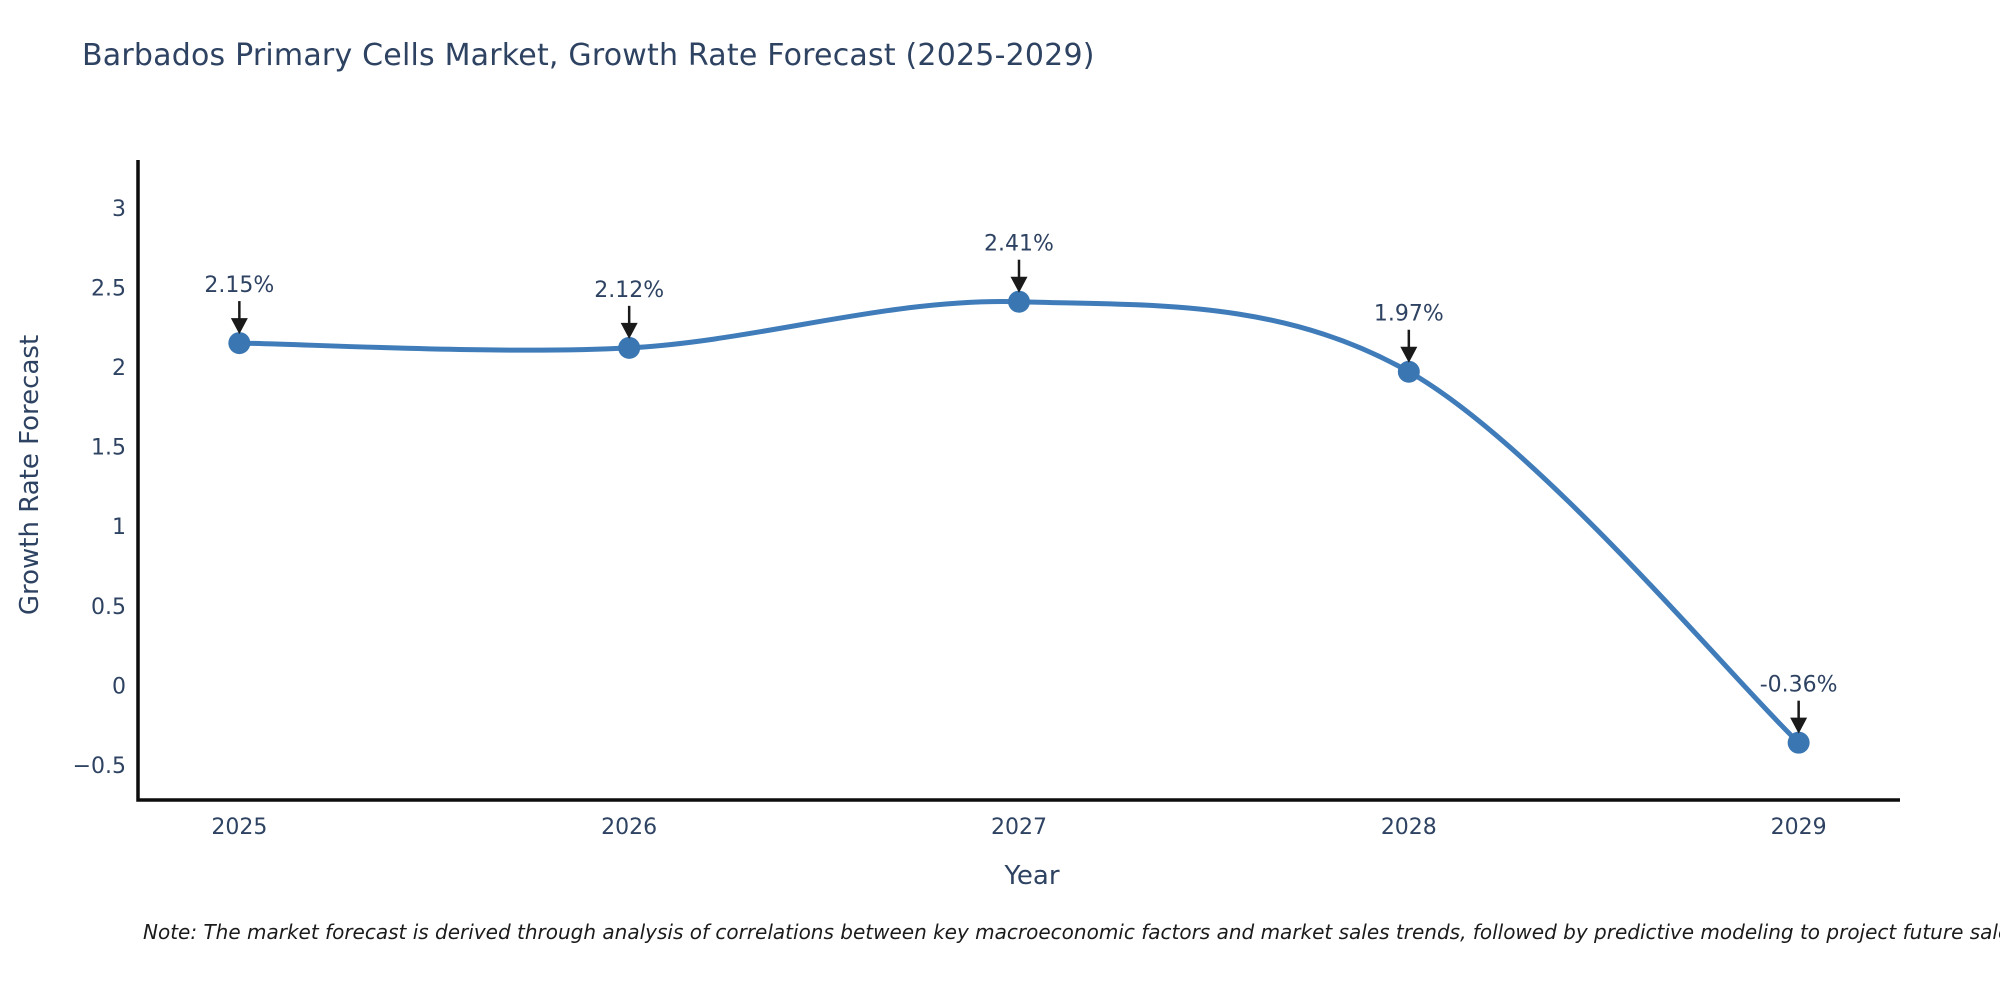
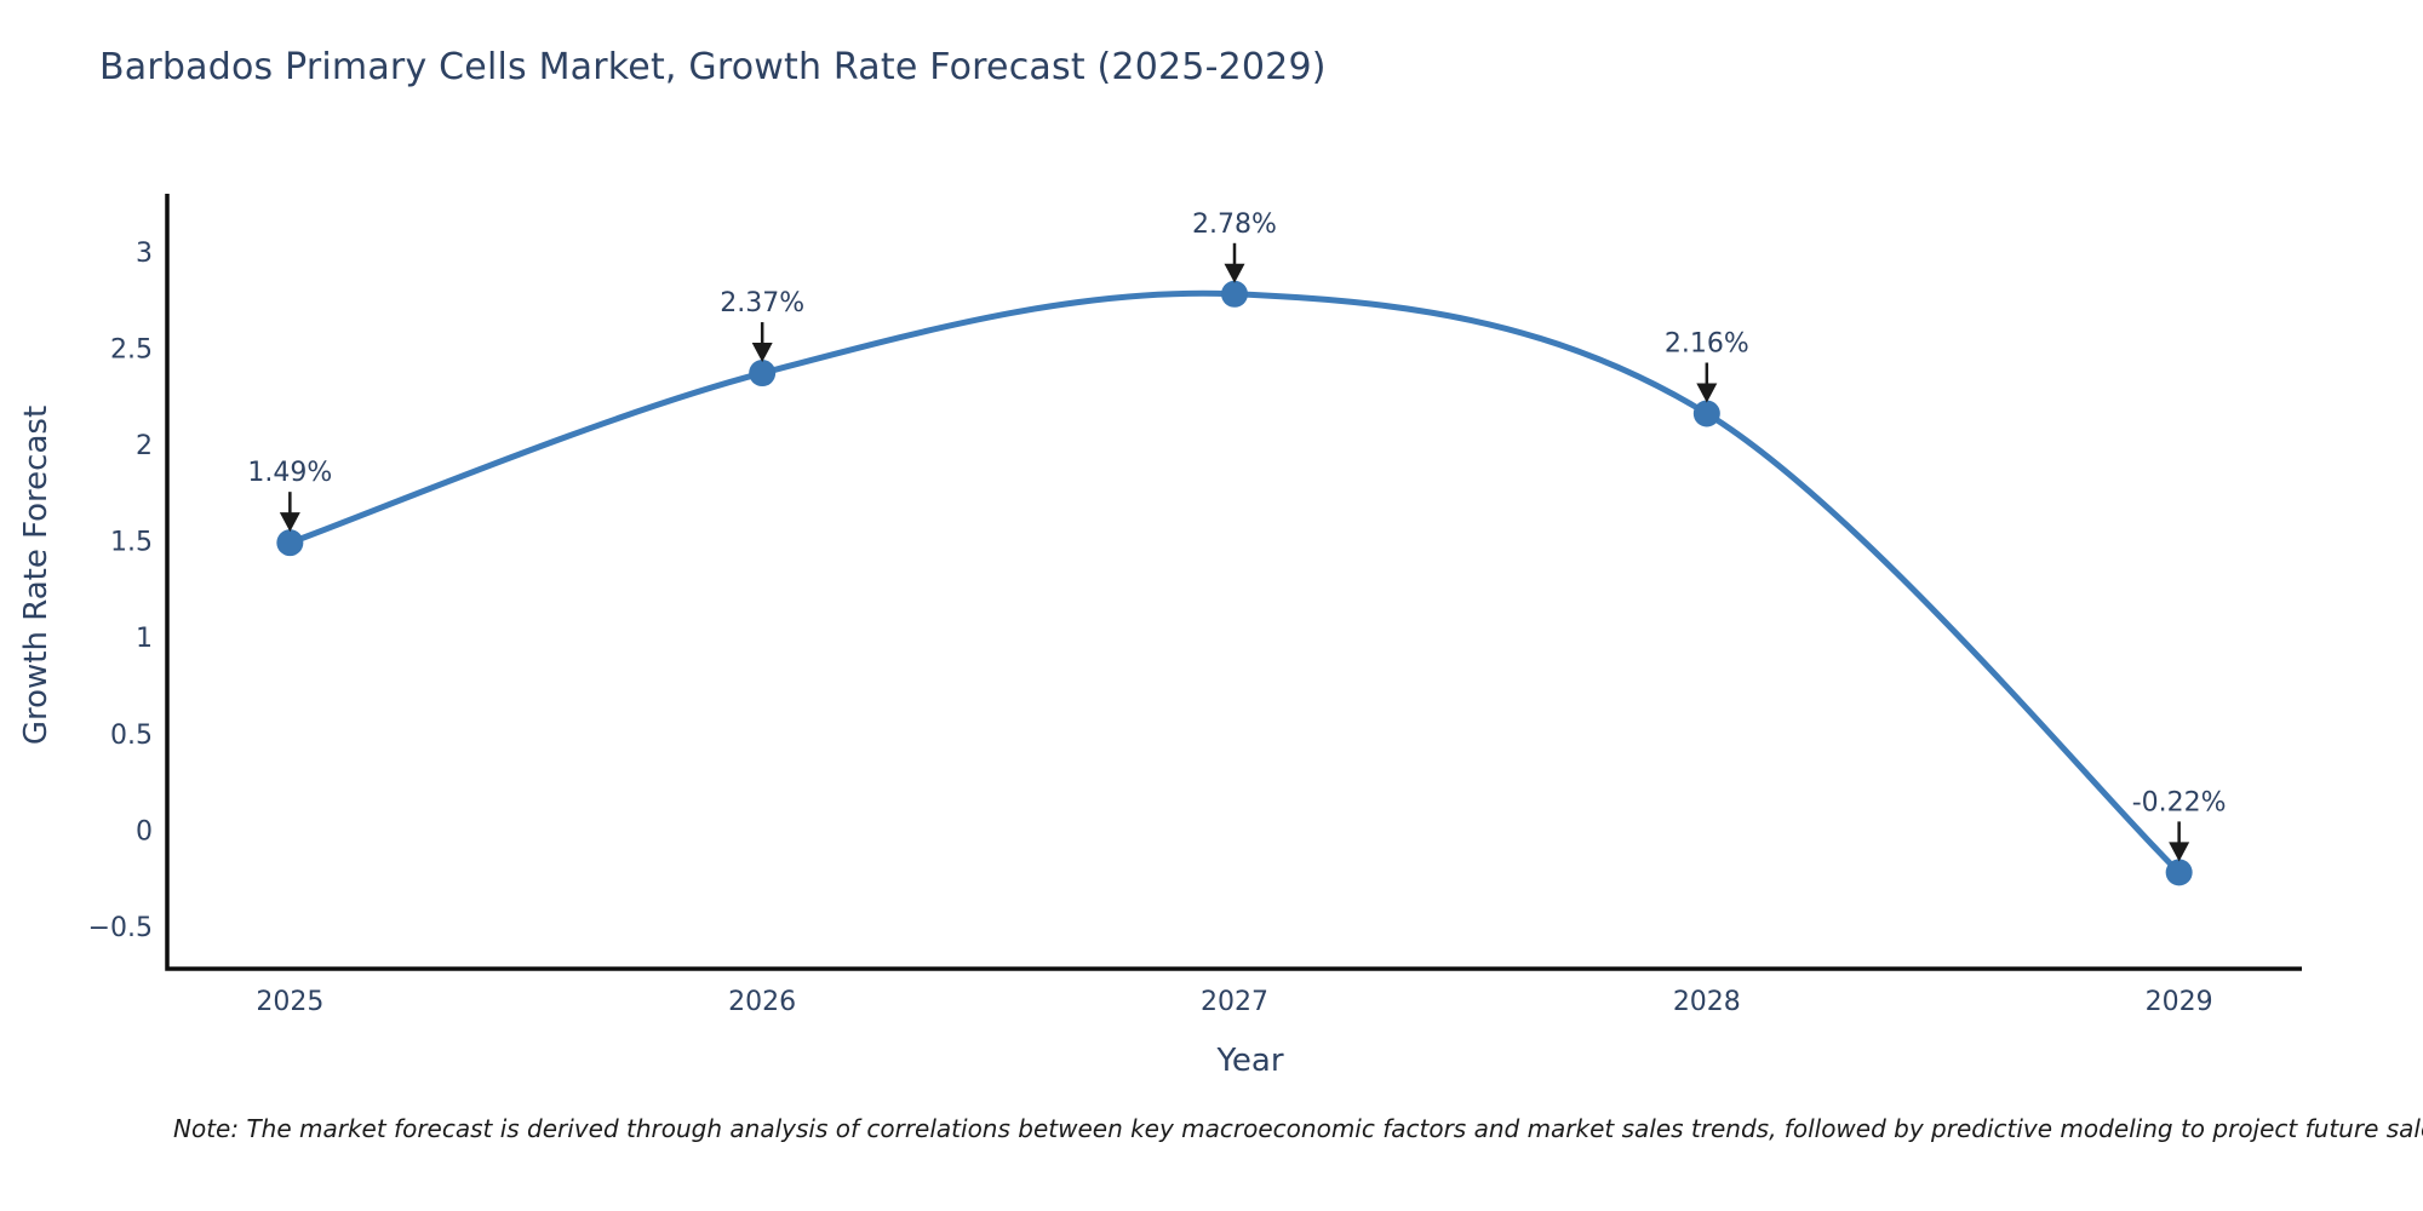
2025: 2.15% -> 1.49%
2026: 2.12% -> 2.37%
2027: 2.41% -> 2.78%
2028: 1.97% -> 2.16%
2029: -0.36% -> -0.22%
